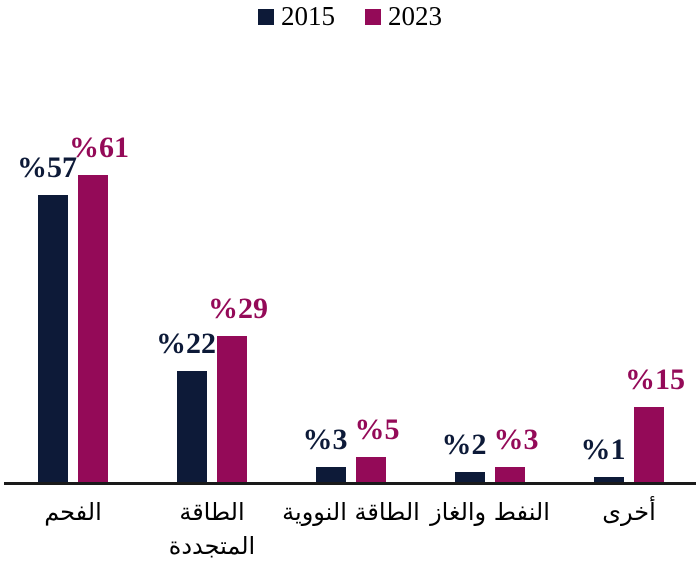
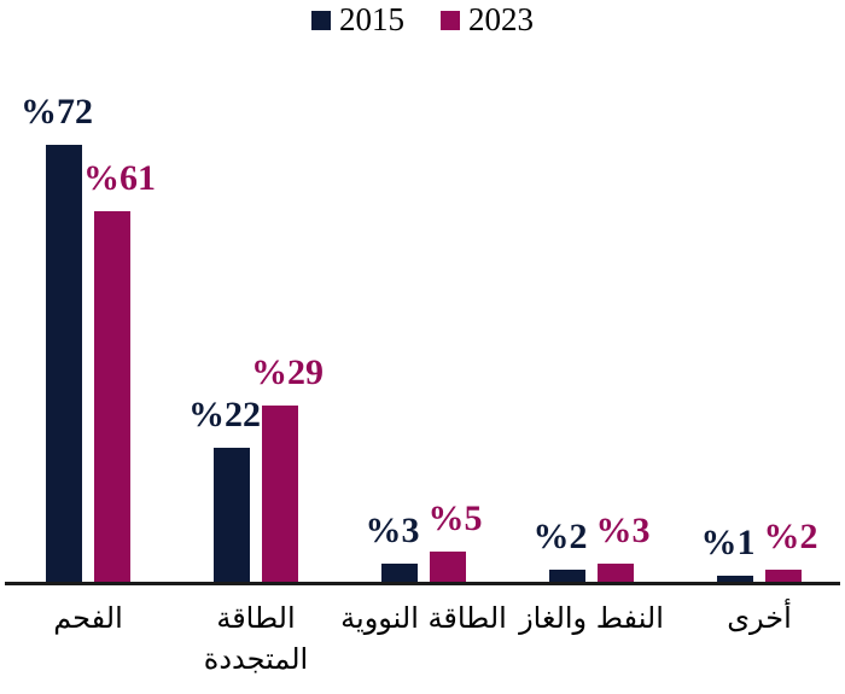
2015/الفحم: 57 -> 72
2023/أخرى: 15 -> 2
